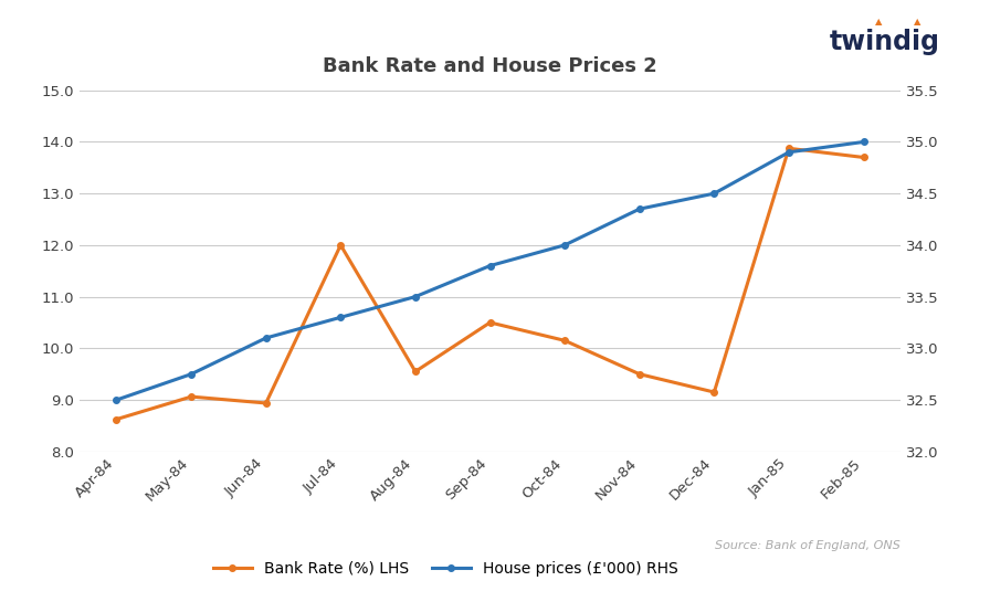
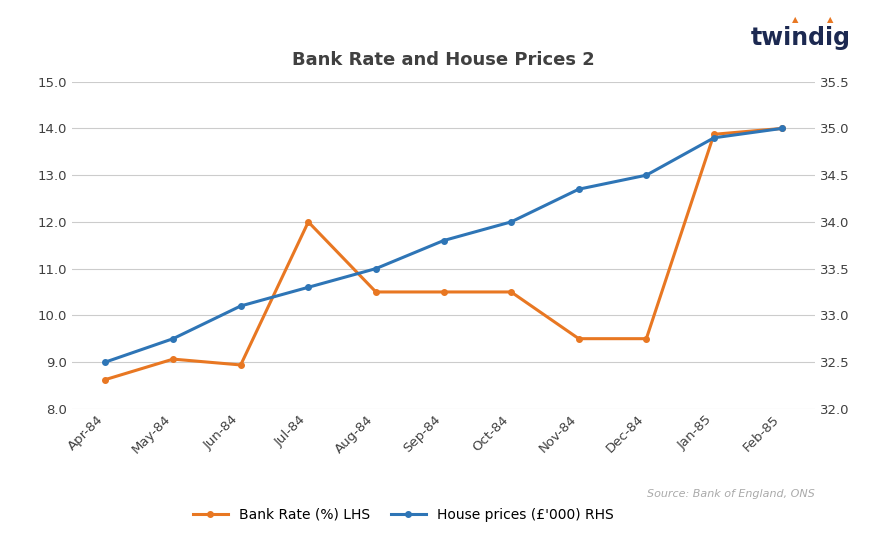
Bank Rate (%) LHS/Aug-84: 9.55 -> 10.50
Bank Rate (%) LHS/Oct-84: 10.15 -> 10.50
Bank Rate (%) LHS/Dec-84: 9.15 -> 9.50
Bank Rate (%) LHS/Feb-85: 13.70 -> 14.00
